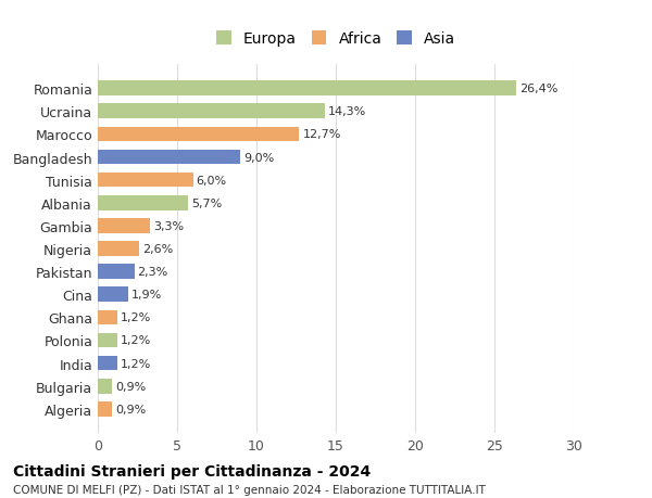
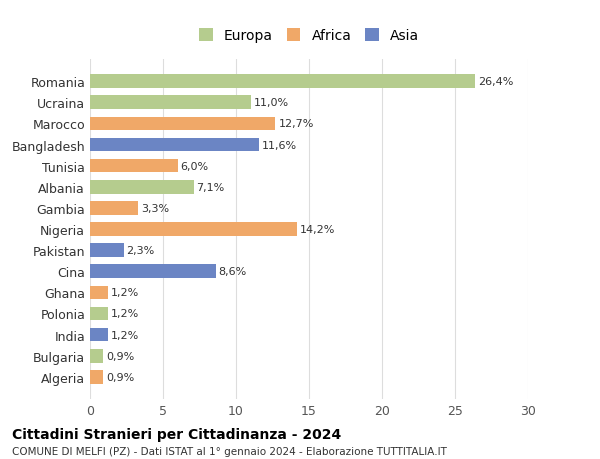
Ucraina: 14,3% -> 11,0%
Bangladesh: 9,0% -> 11,6%
Albania: 5,7% -> 7,1%
Nigeria: 2,6% -> 14,2%
Cina: 1,9% -> 8,6%
